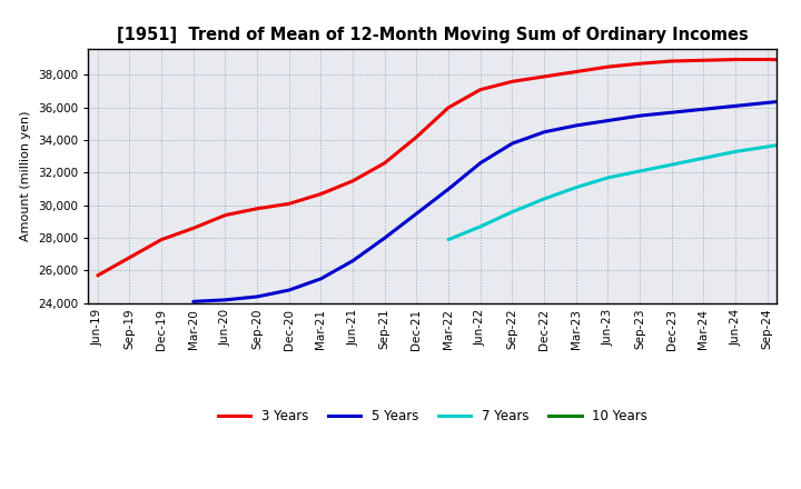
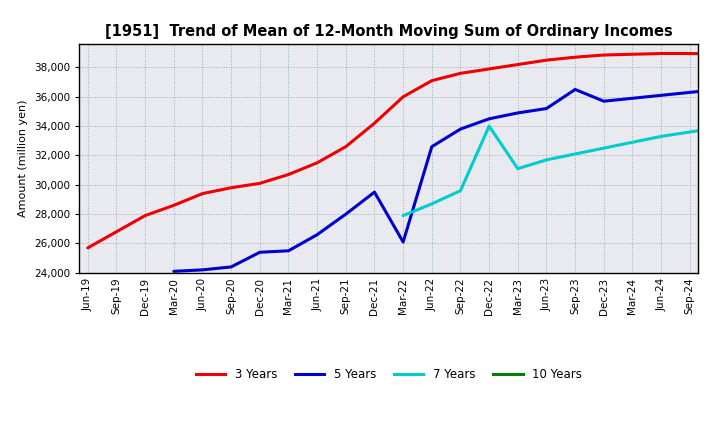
5 Years/Dec-20: 24,800 -> 25,400
5 Years/Mar-22: 31,000 -> 26,100
7 Years/Dec-22: 30,400 -> 34,000
5 Years/Sep-23: 35,500 -> 36,500
